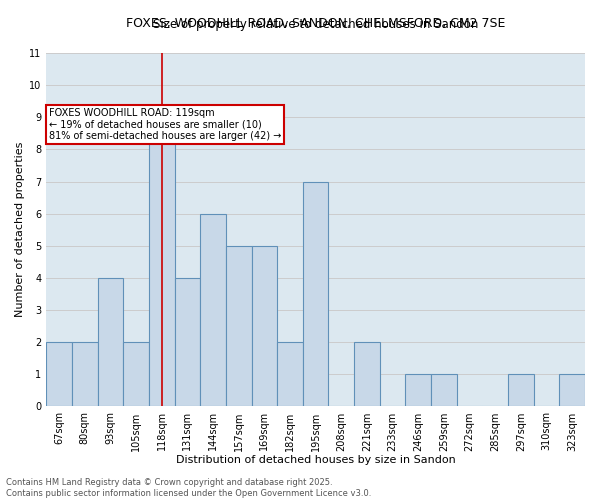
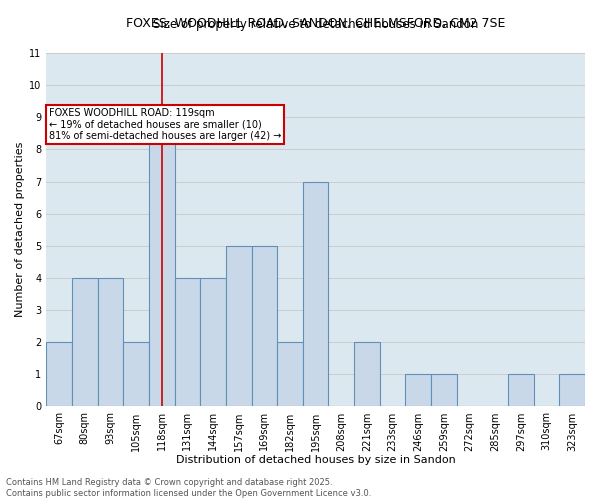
80sqm: 2 -> 4
144sqm: 6 -> 4
